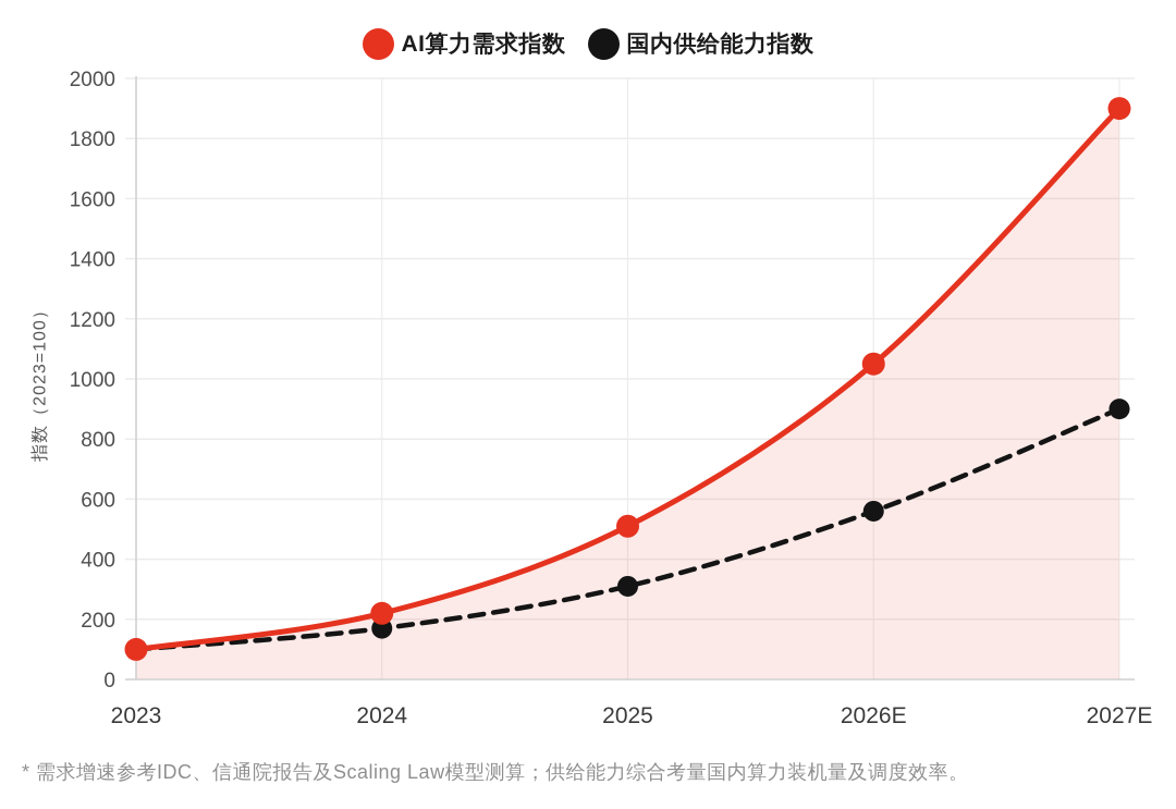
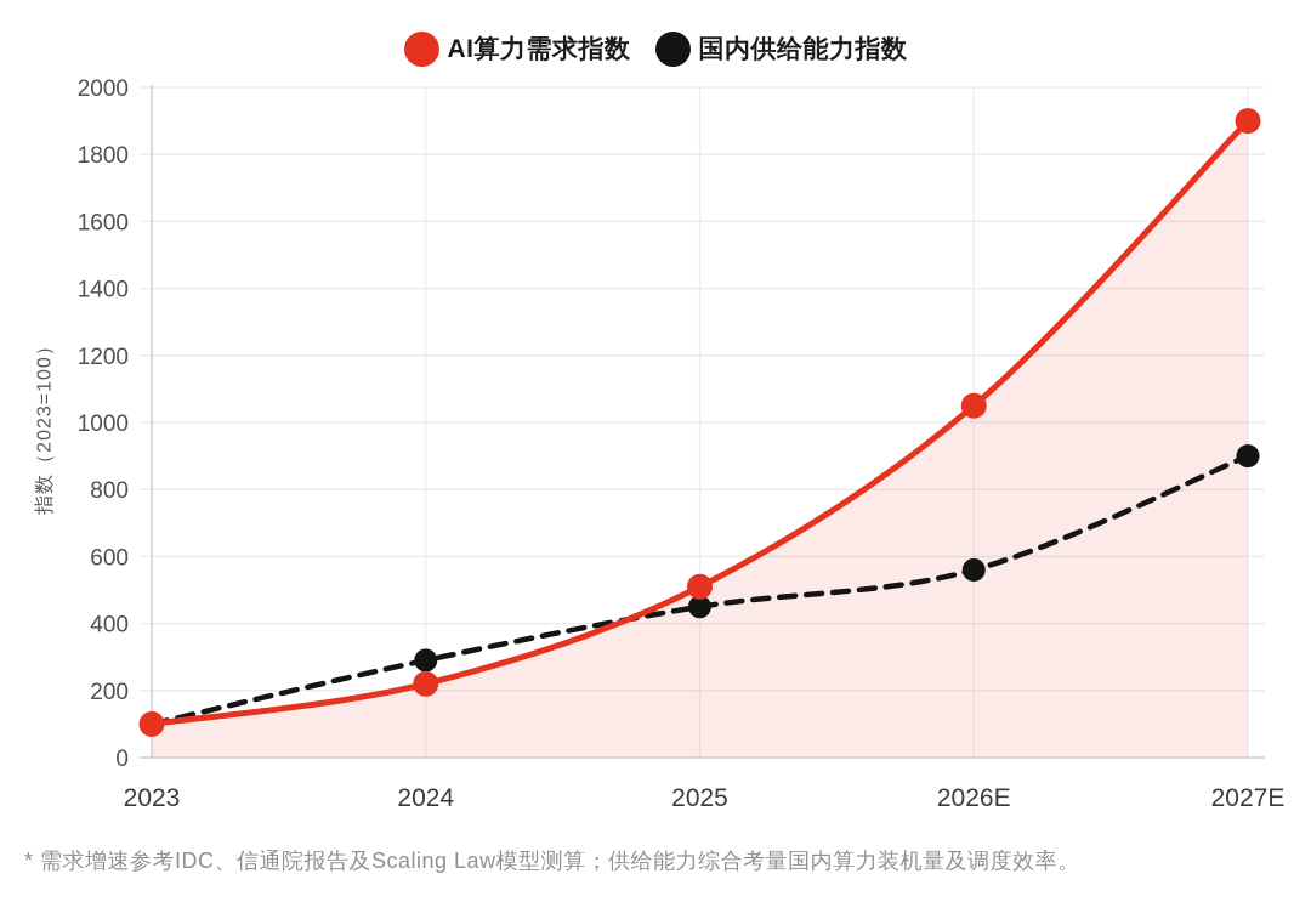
国内供给能力指数/2024: 170 -> 290
国内供给能力指数/2025: 310 -> 450
